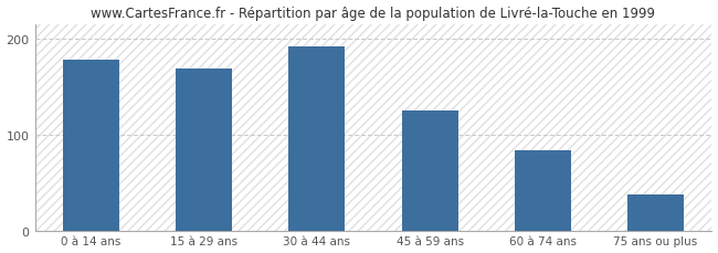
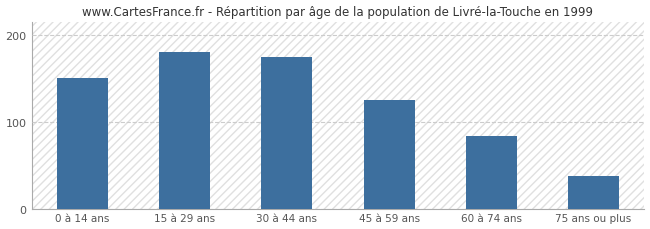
0 à 14 ans: 178 -> 150
15 à 29 ans: 168 -> 180
30 à 44 ans: 191 -> 174
